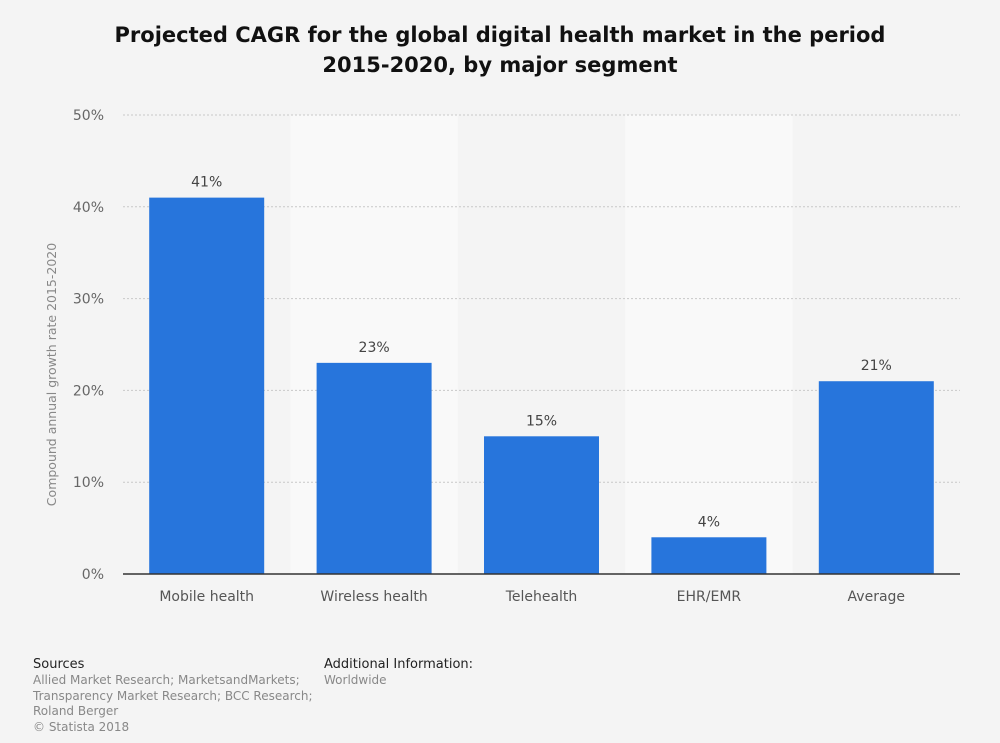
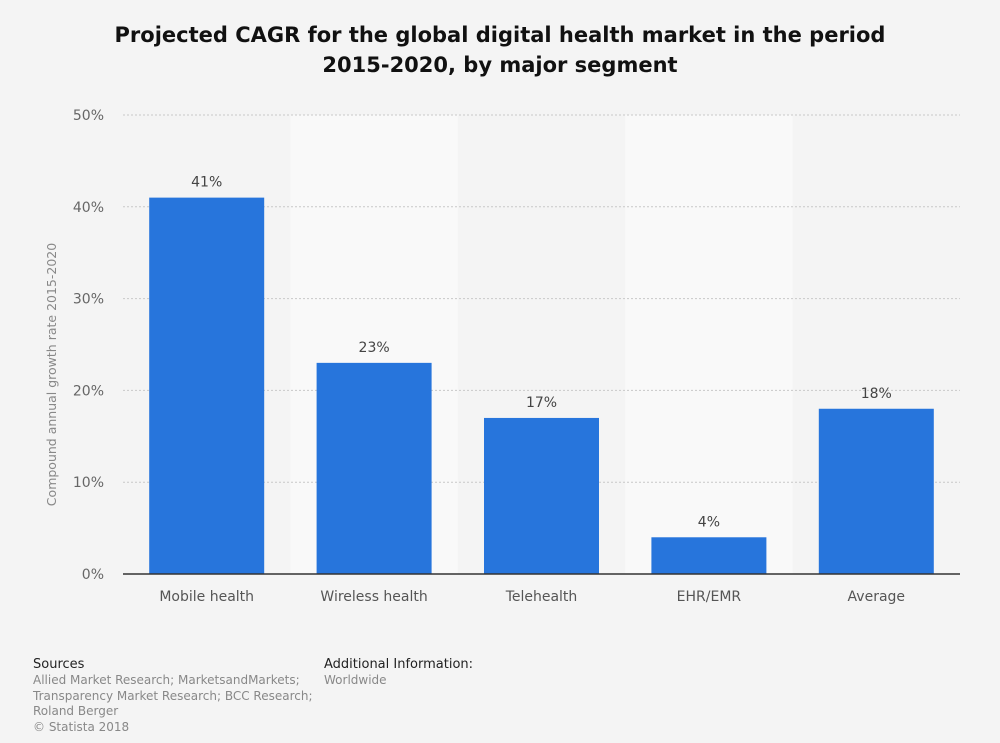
Telehealth: 15% -> 17%
Average: 21% -> 18%
